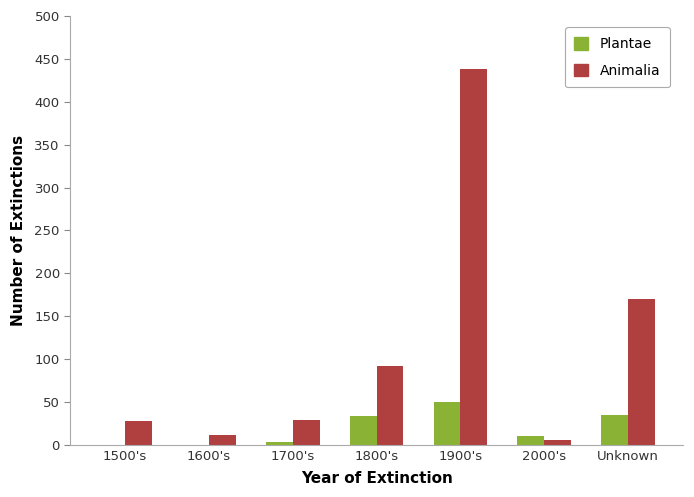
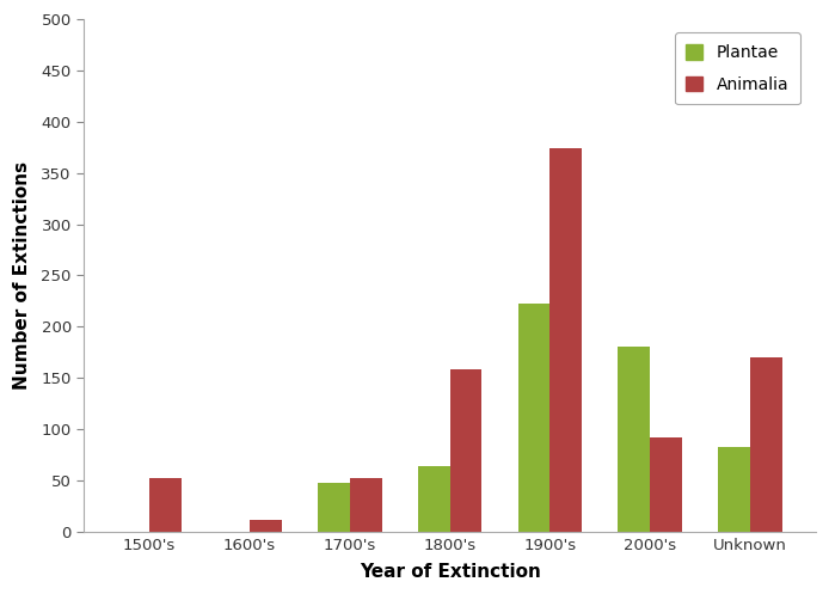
Animalia/1500's: 28 -> 52
Plantae/1700's: 3 -> 48
Animalia/1700's: 29 -> 52
Plantae/1800's: 33 -> 64
Animalia/1800's: 92 -> 158
Plantae/1900's: 50 -> 222
Animalia/1900's: 438 -> 374
Plantae/2000's: 10 -> 180
Animalia/2000's: 5 -> 92
Plantae/Unknown: 35 -> 82
